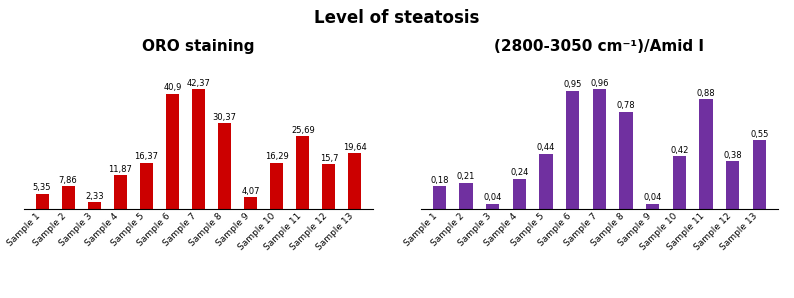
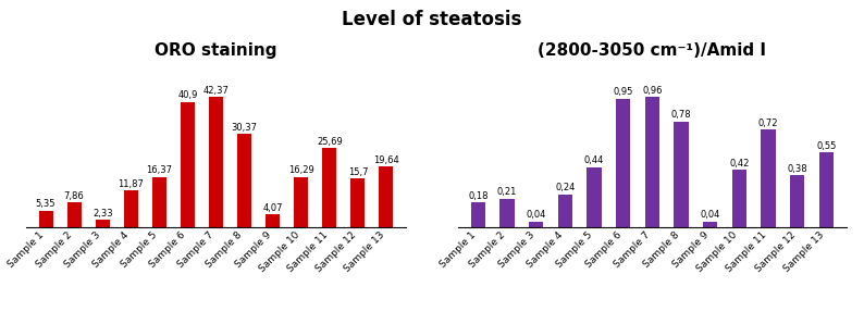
(2800-3050 cm⁻¹)/Amid I/Sample 11: 0,88 -> 0,72
